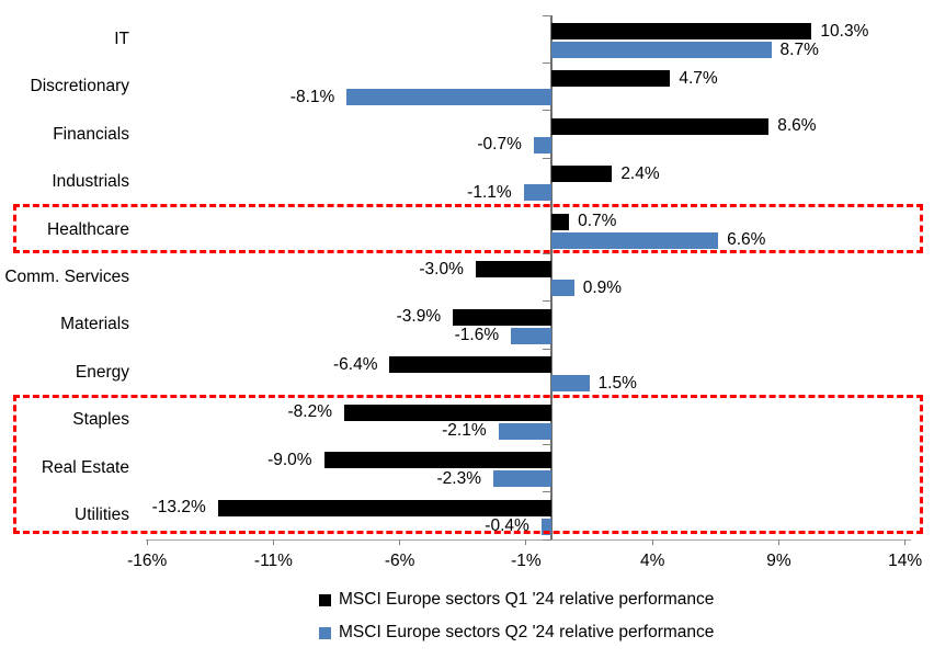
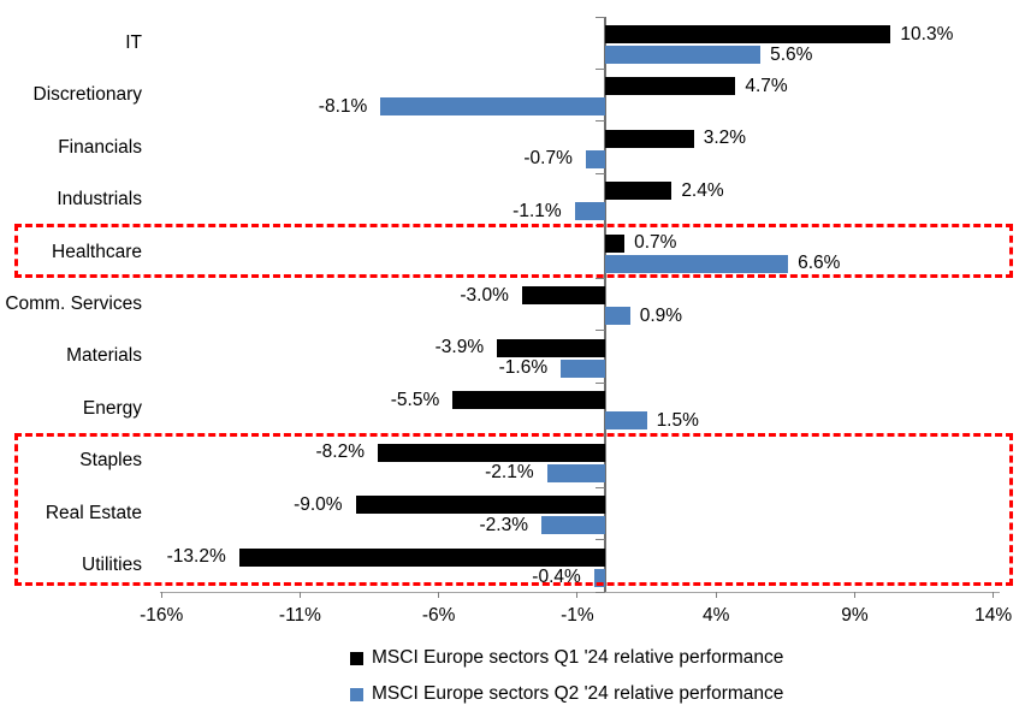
MSCI Europe sectors Q2 '24 relative performance/IT: 8.7% -> 5.6%
MSCI Europe sectors Q1 '24 relative performance/Financials: 8.6% -> 3.2%
MSCI Europe sectors Q1 '24 relative performance/Energy: -6.4% -> -5.5%
